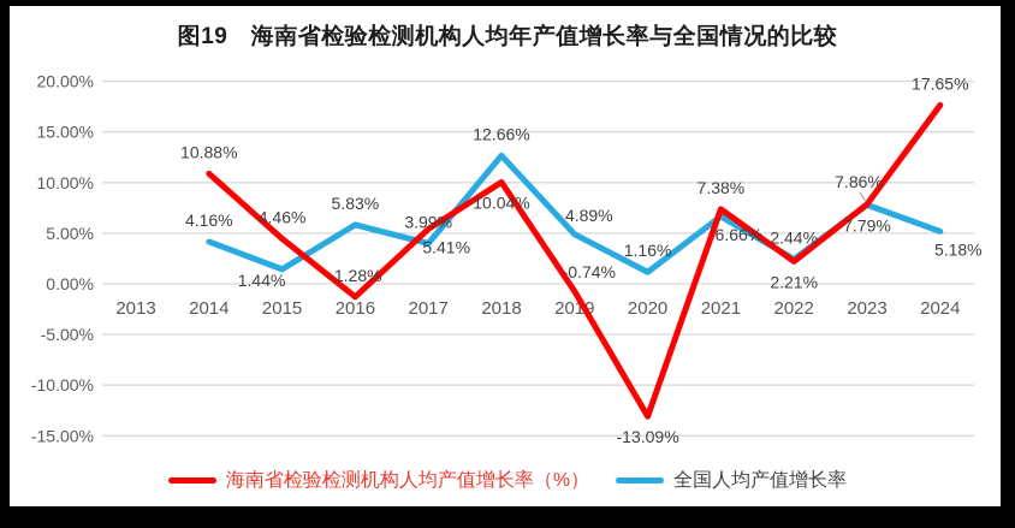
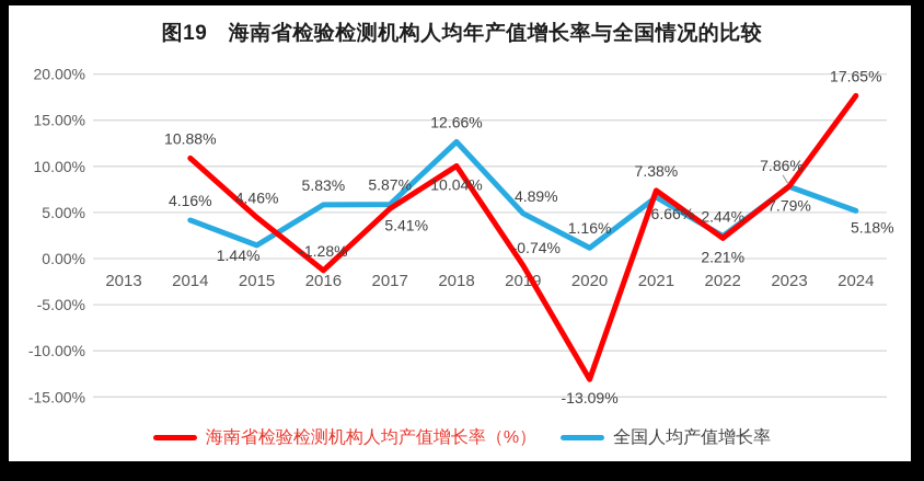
全国人均产值增长率/2017: 3.99% -> 5.87%
